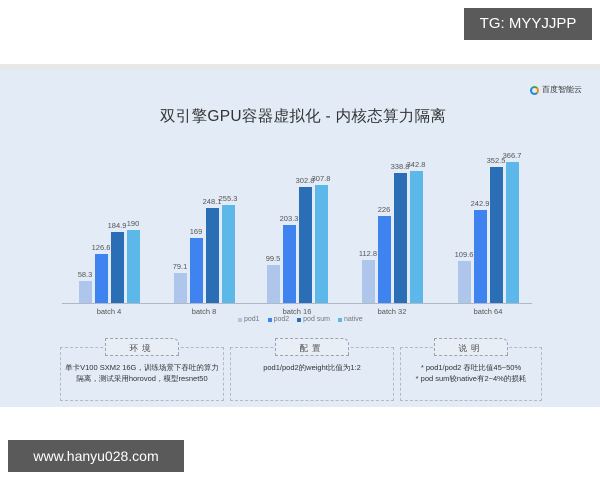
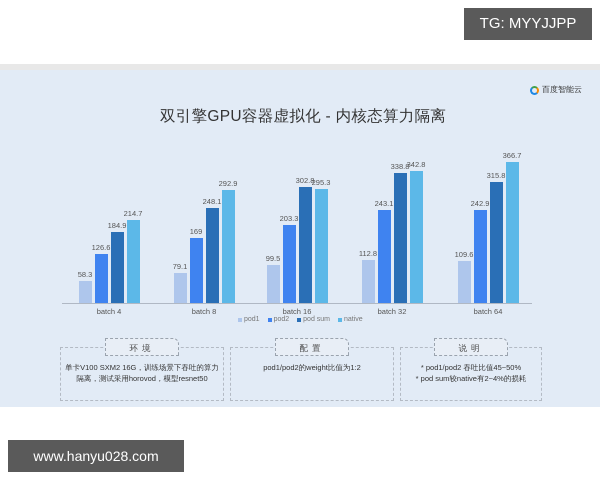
native/batch 4: 190 -> 214.7
native/batch 8: 255.3 -> 292.9
native/batch 16: 307.8 -> 295.3
pod2/batch 32: 226 -> 243.1
pod sum/batch 64: 352.5 -> 315.8
